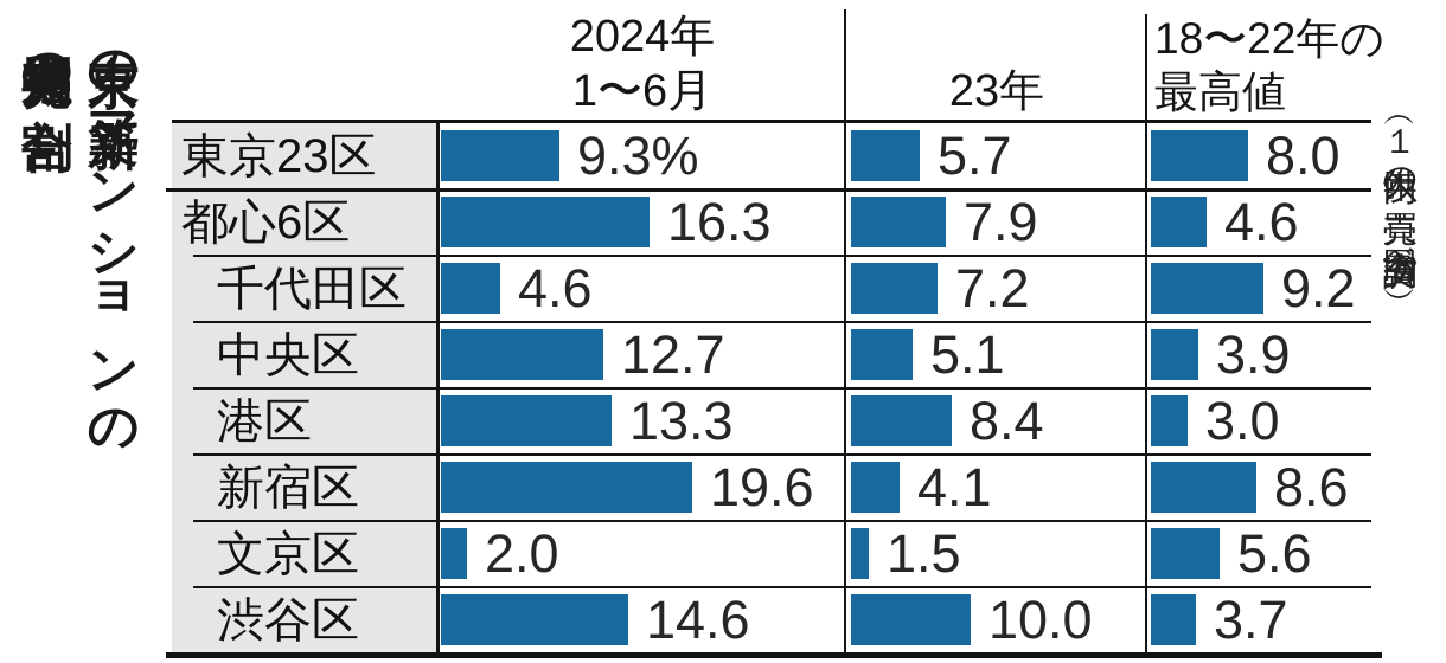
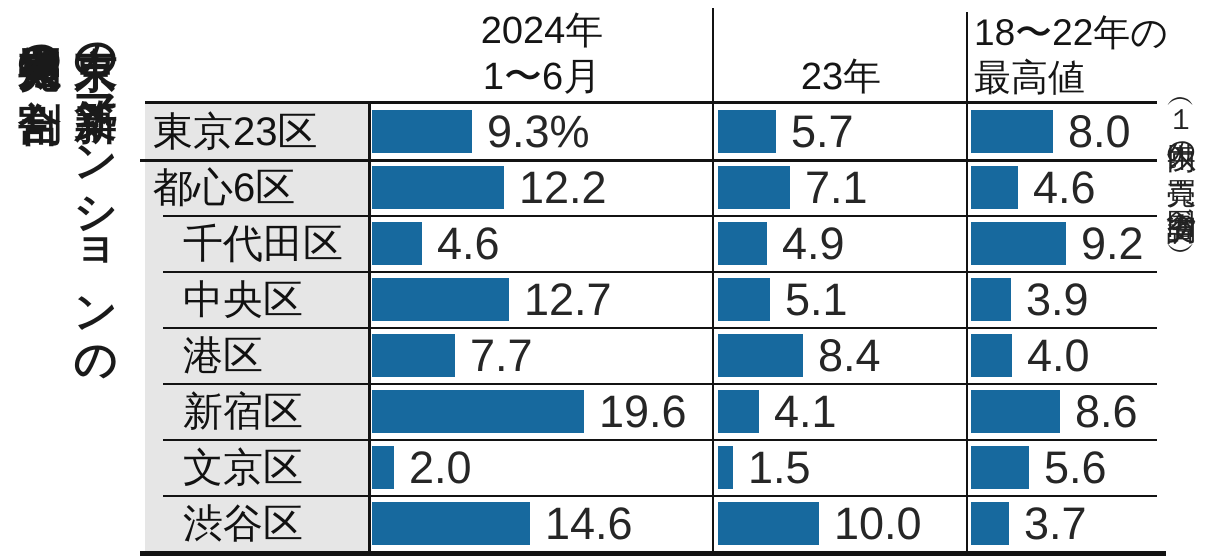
2024年1〜6月/都心6区: 16.3 -> 12.2
23年/都心6区: 7.9 -> 7.1
23年/千代田区: 7.2 -> 4.9
2024年1〜6月/港区: 13.3 -> 7.7
18〜22年の最高値/港区: 3.0 -> 4.0
